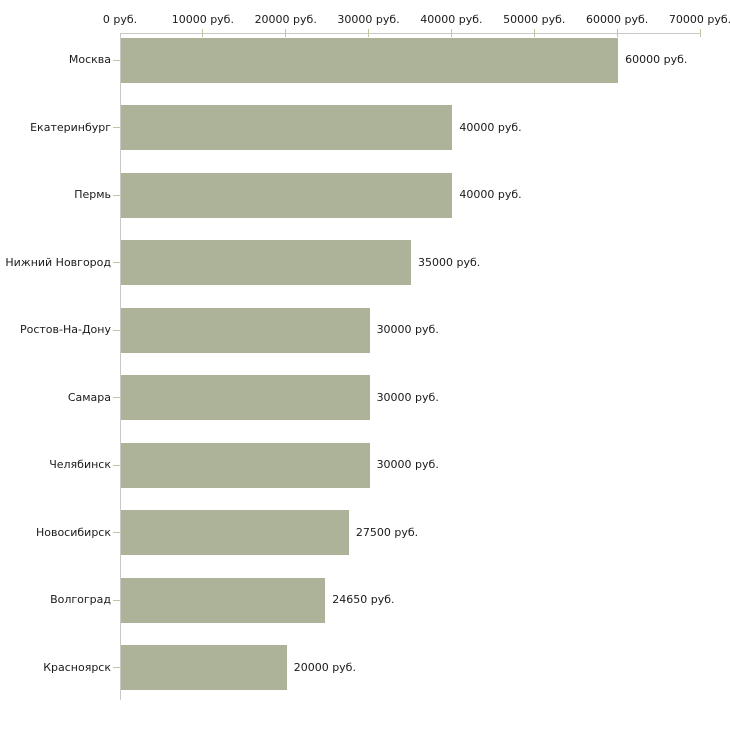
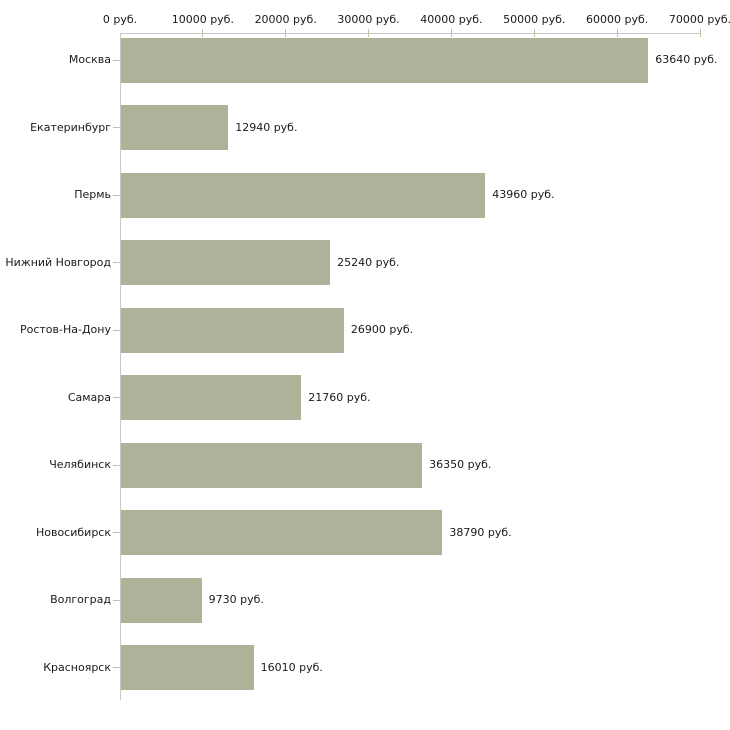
Москва: 60000 -> 63640
Екатеринбург: 40000 -> 12940
Пермь: 40000 -> 43960
Нижний Новгород: 35000 -> 25240
Ростов-На-Дону: 30000 -> 26900
Самара: 30000 -> 21760
Челябинск: 30000 -> 36350
Новосибирск: 27500 -> 38790
Волгоград: 24650 -> 9730
Красноярск: 20000 -> 16010
